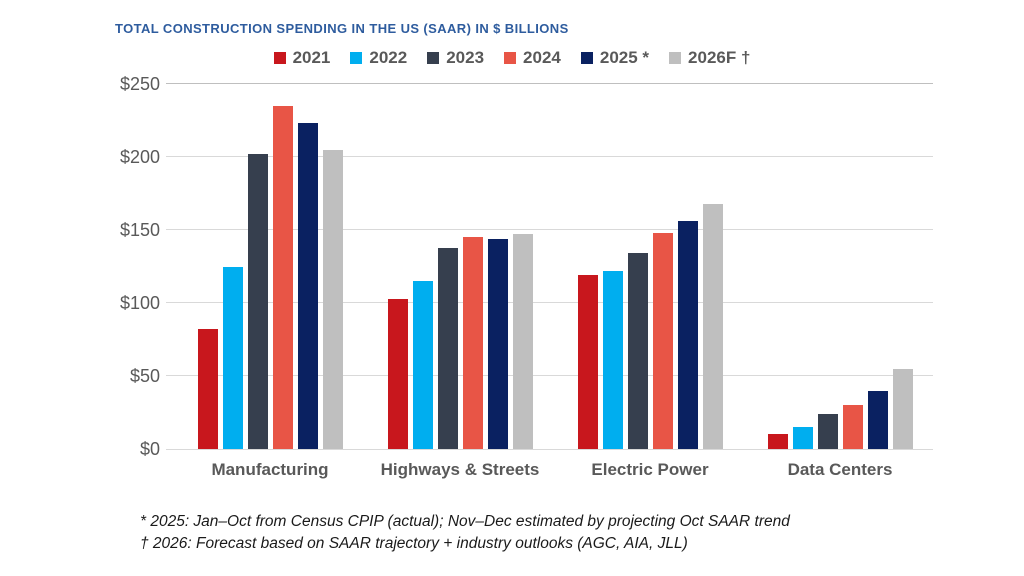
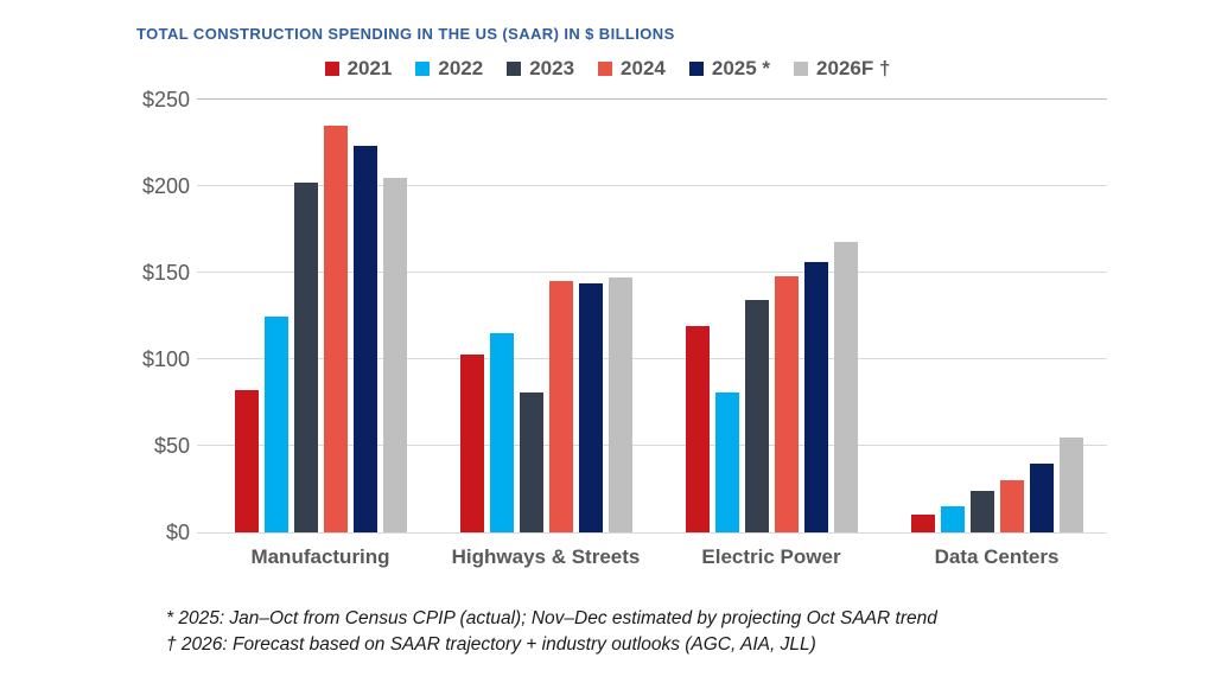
2023/Highways & Streets: $138 -> $81
2022/Electric Power: $122 -> $81
